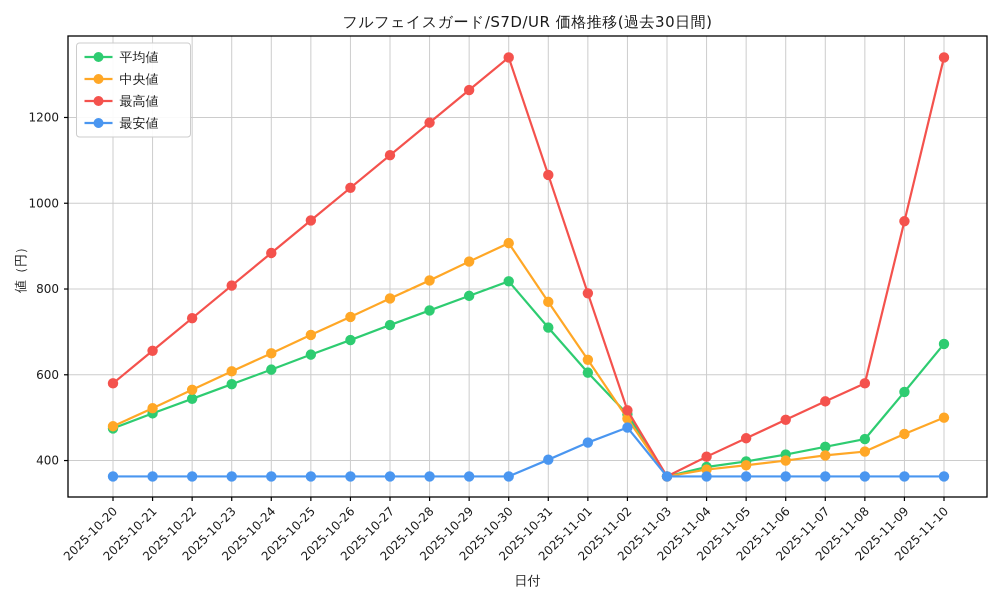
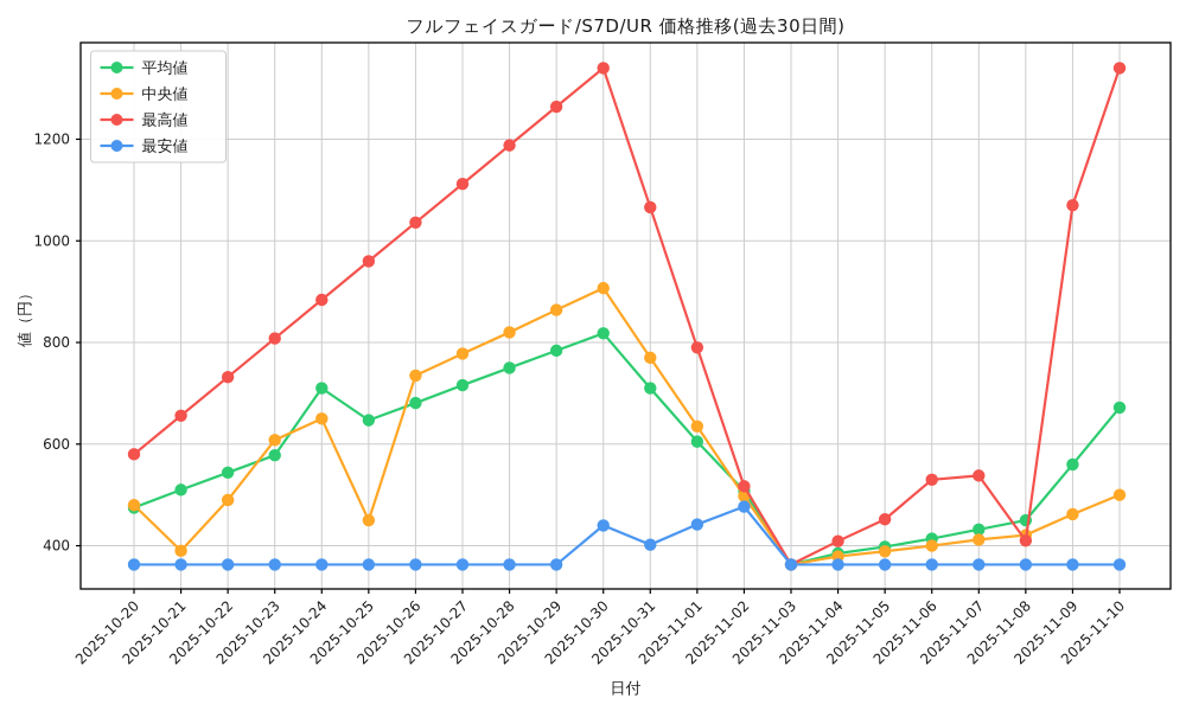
中央値/2025-10-21: 520 -> 390
中央値/2025-10-22: 560 -> 490
平均値/2025-10-24: 610 -> 710
中央値/2025-10-25: 690 -> 450
最安値/2025-10-30: 360 -> 440
最高値/2025-11-06: 500 -> 530
最高値/2025-11-08: 580 -> 410
最高値/2025-11-09: 960 -> 1070
